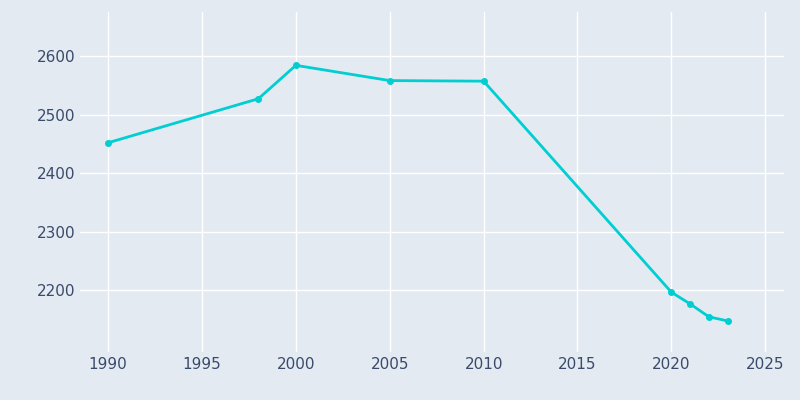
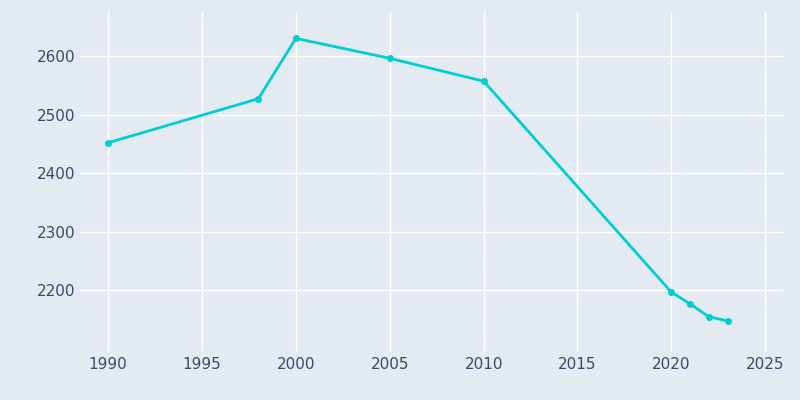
2000: 2584 -> 2630
2005: 2558 -> 2596
